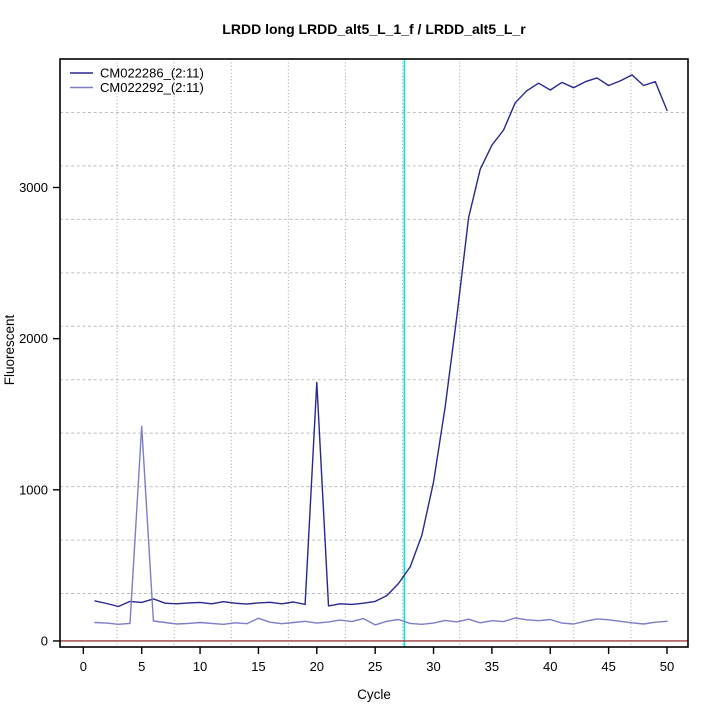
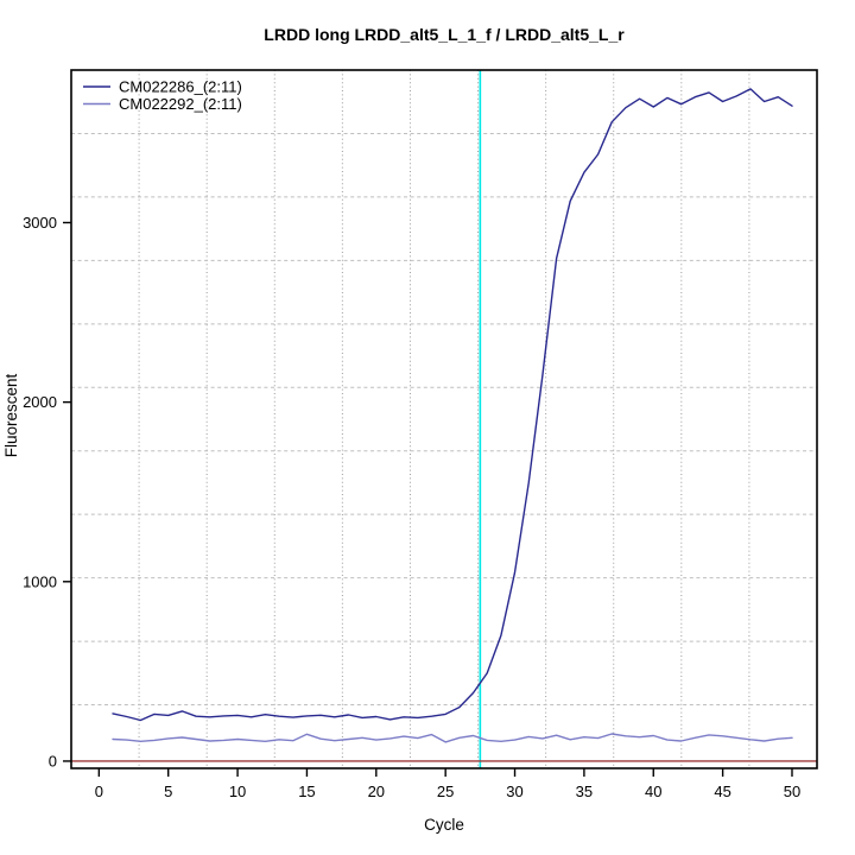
CM022292_(2:11)/5: 1420 -> 130
CM022286_(2:11)/20: 1710 -> 250
CM022286_(2:11)/50: 3510 -> 3650
